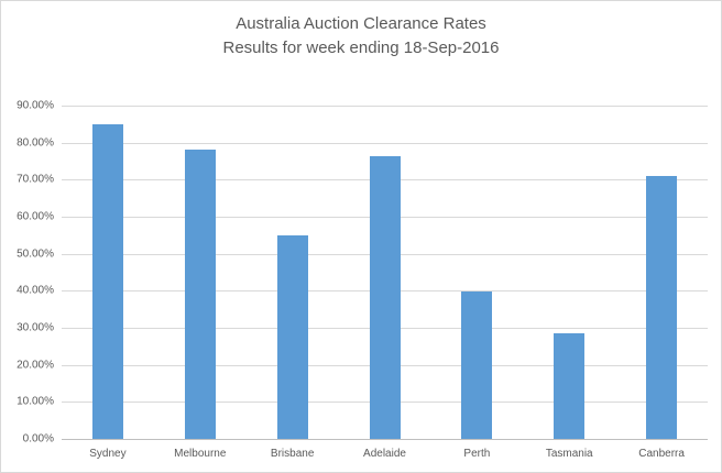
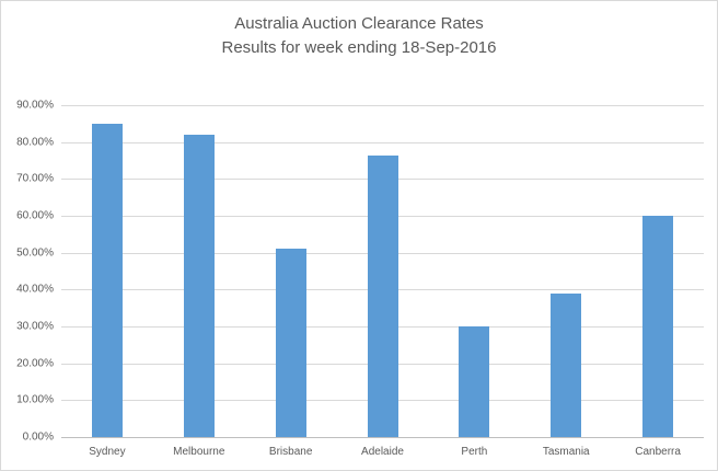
Melbourne: 78% -> 82%
Brisbane: 55% -> 51%
Perth: 40% -> 30%
Tasmania: 28% -> 39%
Canberra: 71% -> 60%
